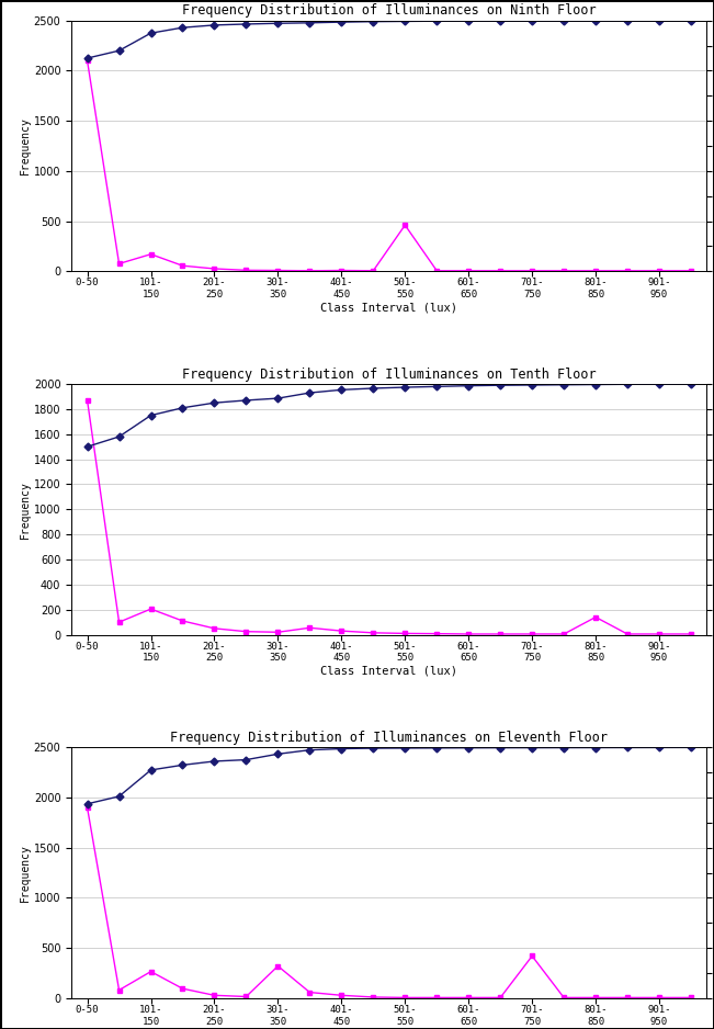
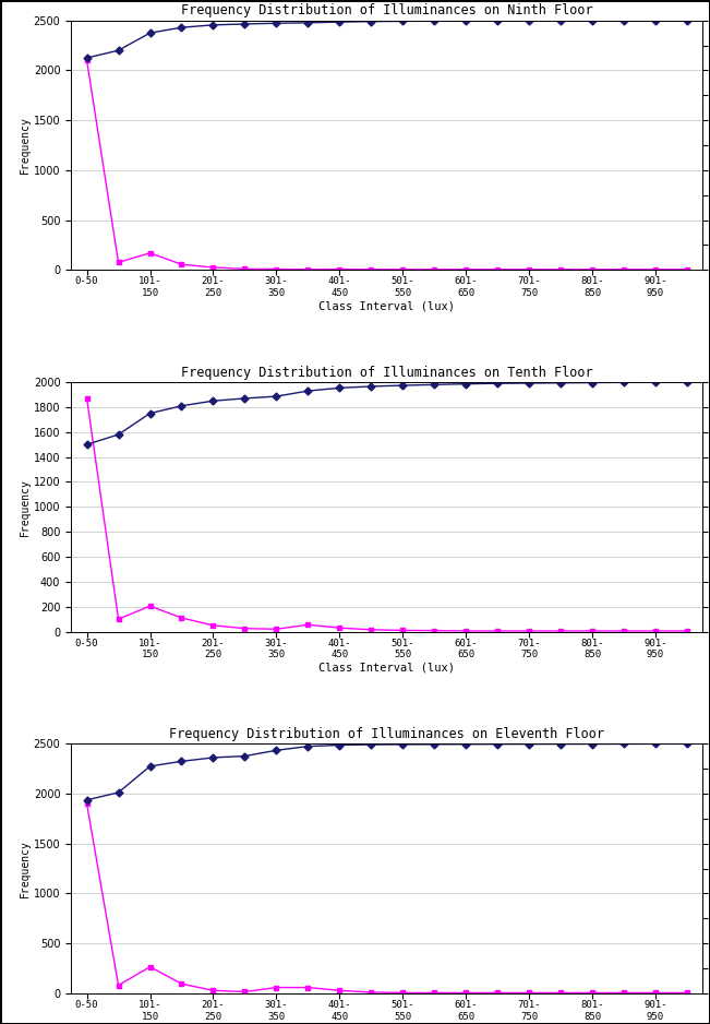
Frequency Distribution of Illuminances on Ninth Floor/Frequency/501- 550: 460 -> 0
Frequency Distribution of Illuminances on Tenth Floor/Frequency/801- 850: 140 -> 0
Frequency Distribution of Illuminances on Eleventh Floor/Frequency/301- 350: 320 -> 60
Frequency Distribution of Illuminances on Eleventh Floor/Frequency/701- 750: 420 -> 0
